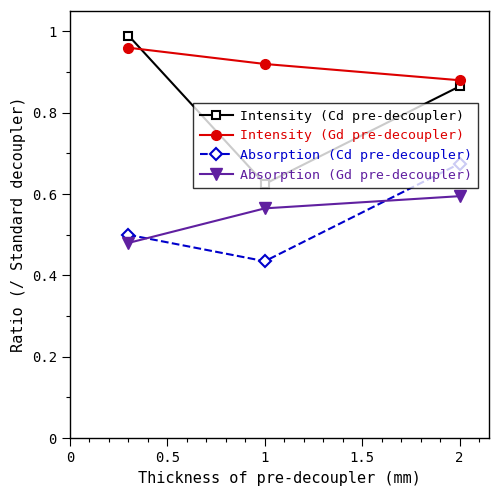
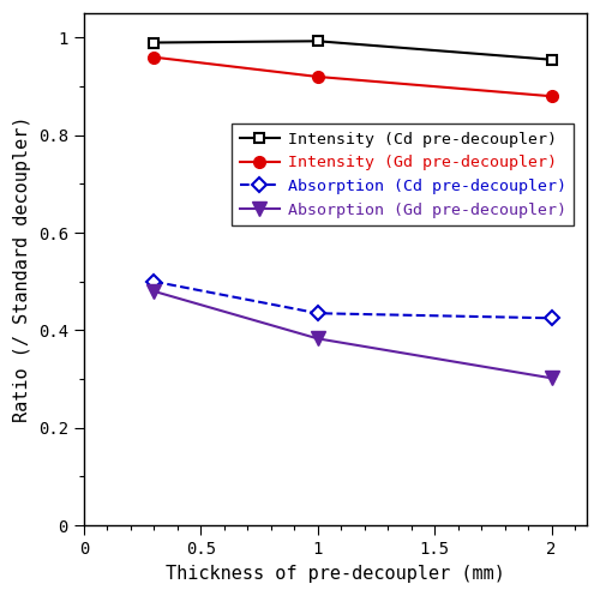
Intensity (Cd pre-decoupler)/1: 0.625 -> 0.993
Absorption (Gd pre-decoupler)/1: 0.565 -> 0.383
Intensity (Cd pre-decoupler)/2: 0.865 -> 0.955
Absorption (Cd pre-decoupler)/2: 0.675 -> 0.425
Absorption (Gd pre-decoupler)/2: 0.595 -> 0.302
